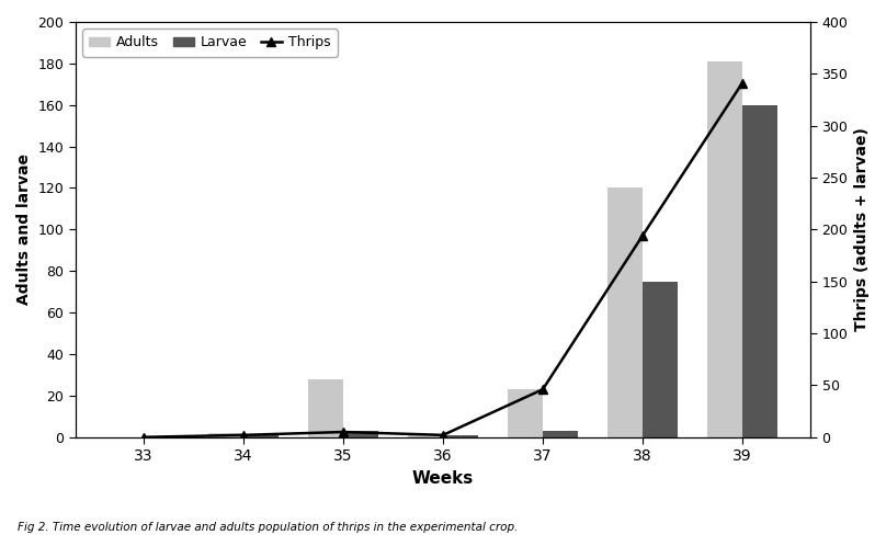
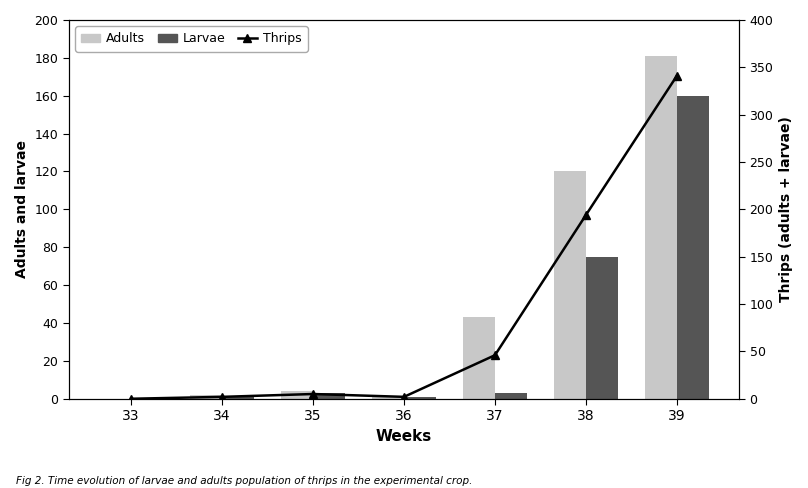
Adults/35: 28 -> 4
Adults/37: 23 -> 43
